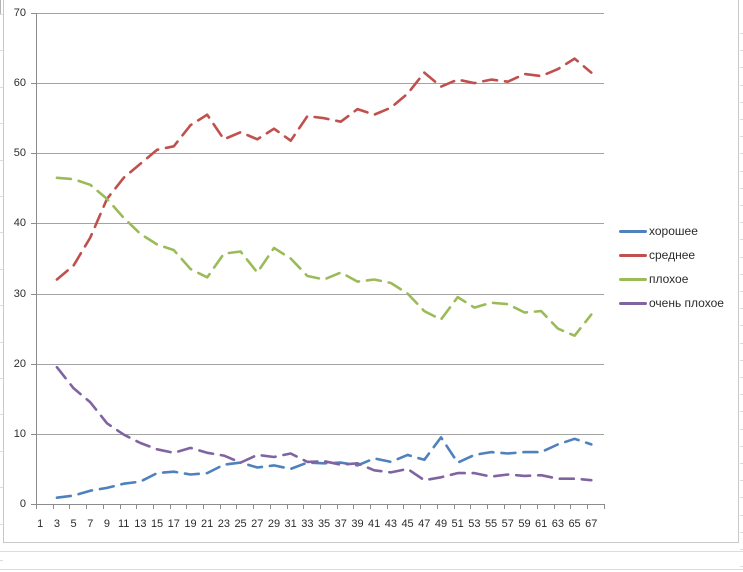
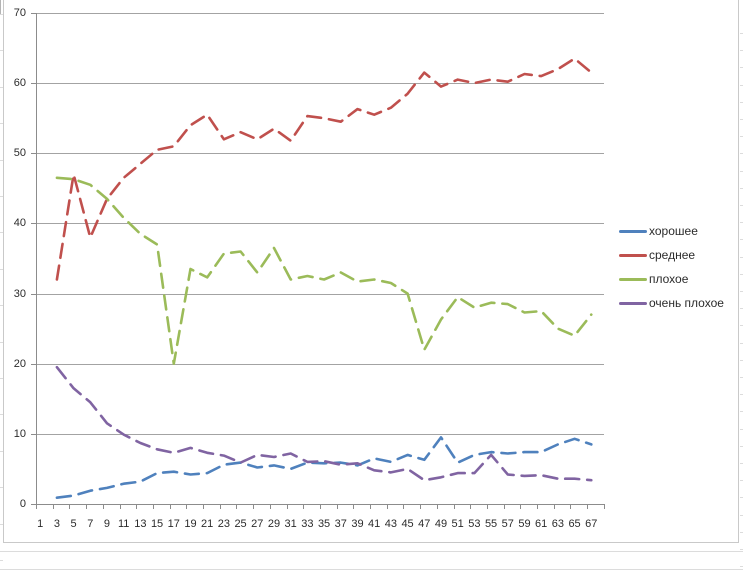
среднее/5: 34 -> 47
плохое/17: 36 -> 20
плохое/31: 35 -> 32
плохое/47: 28 -> 22
очень плохое/55: 4 -> 7
